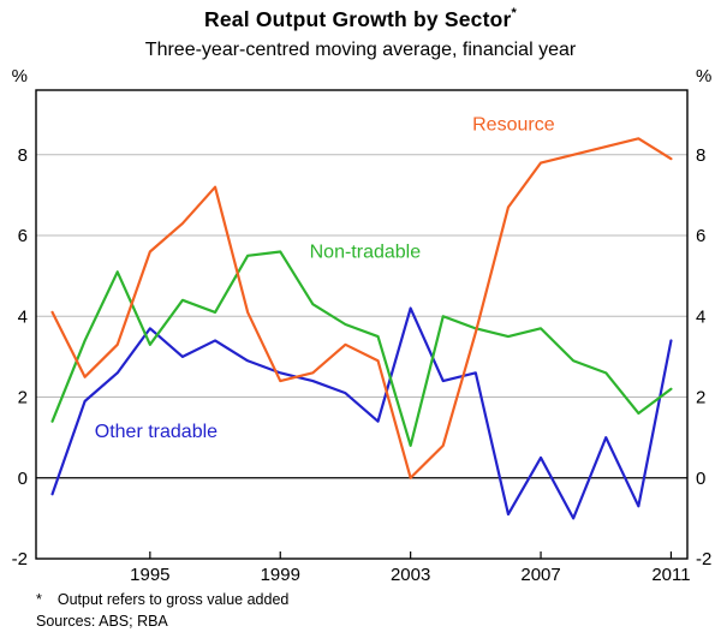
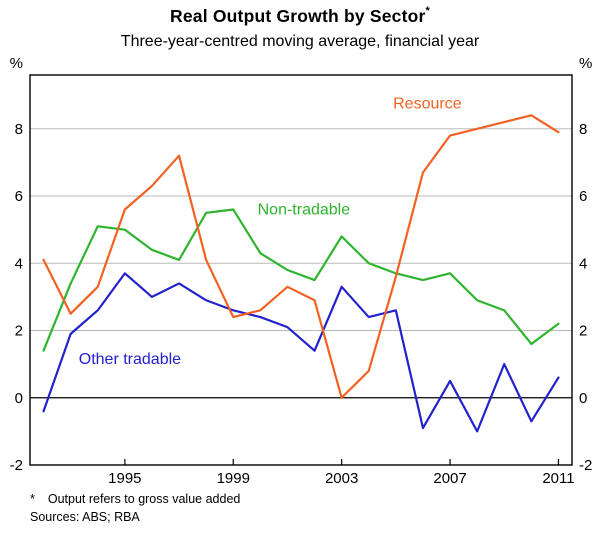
Non-tradable/1995: 3.3 -> 5.0
Non-tradable/2003: 0.8 -> 4.8
Other tradable/2003: 4.2 -> 3.3
Other tradable/2011: 3.4 -> 0.6
